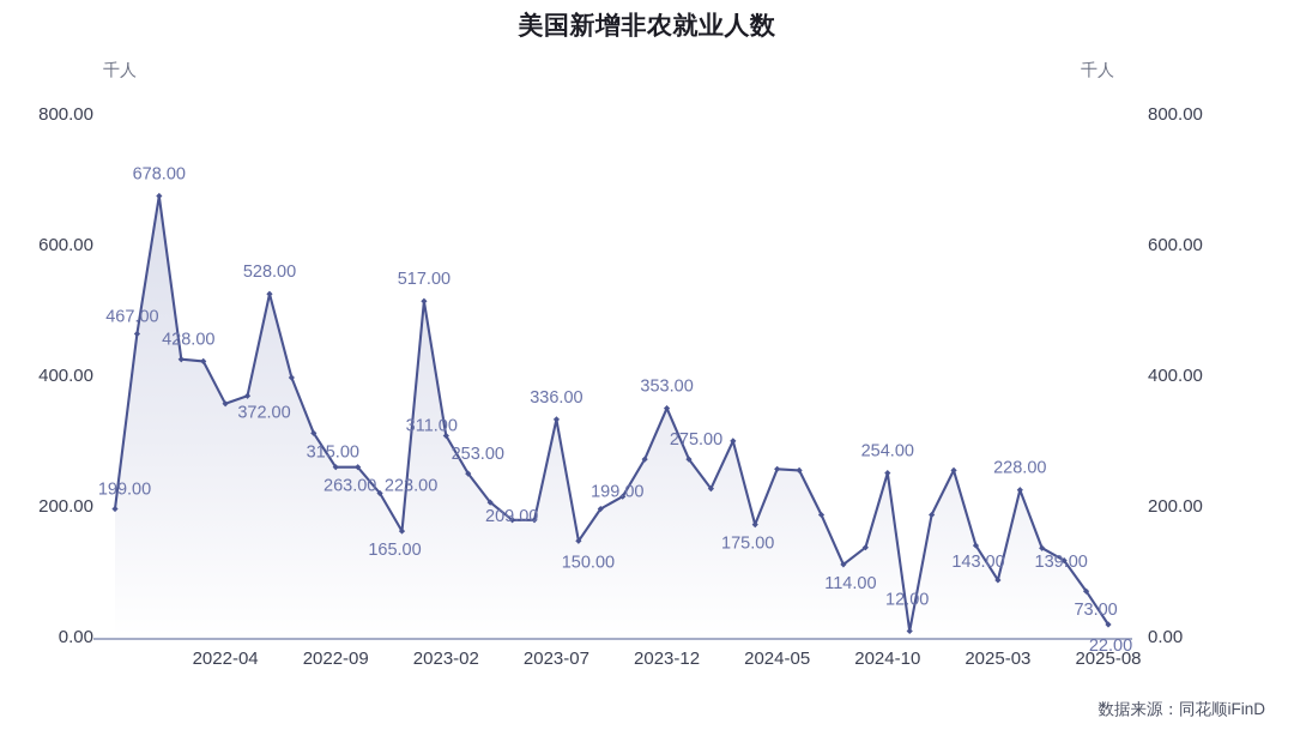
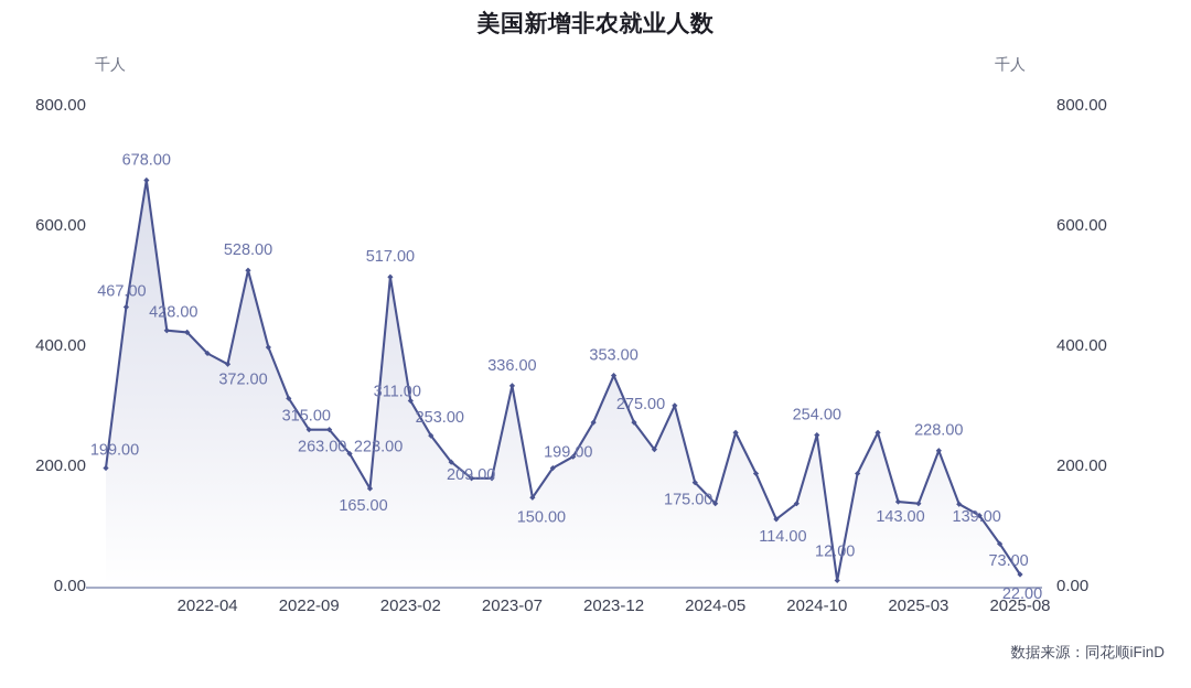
2022-04: 360 -> 390
2024-05: 260 -> 140
2025-03: 90 -> 140
